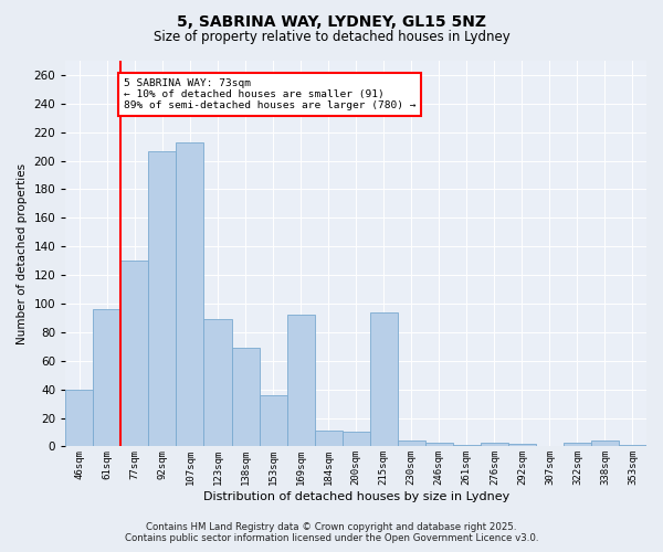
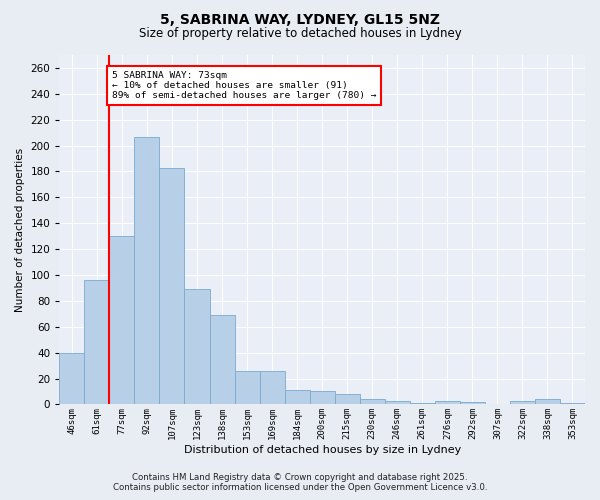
107sqm: 213 -> 183
153sqm: 36 -> 26
169sqm: 92 -> 26
215sqm: 94 -> 8
